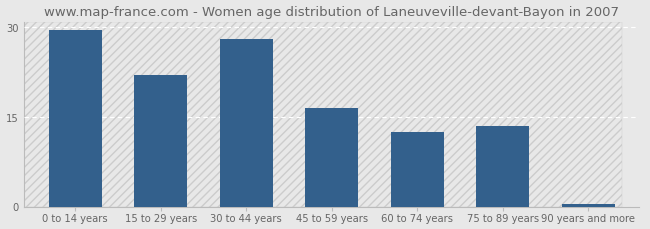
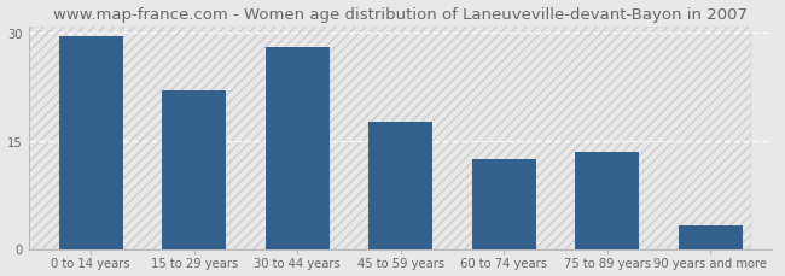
45 to 59 years: 16.5 -> 17.6
90 years and more: 0.5 -> 3.2
